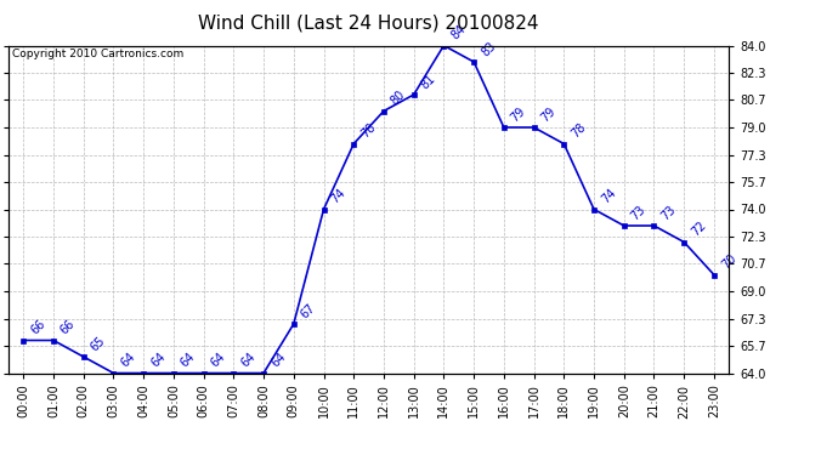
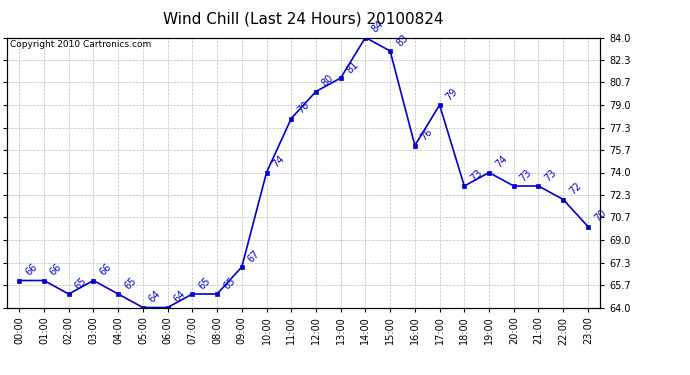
03:00: 64 -> 66
04:00: 64 -> 65
07:00: 64 -> 65
08:00: 64 -> 65
16:00: 79 -> 76
18:00: 78 -> 73
